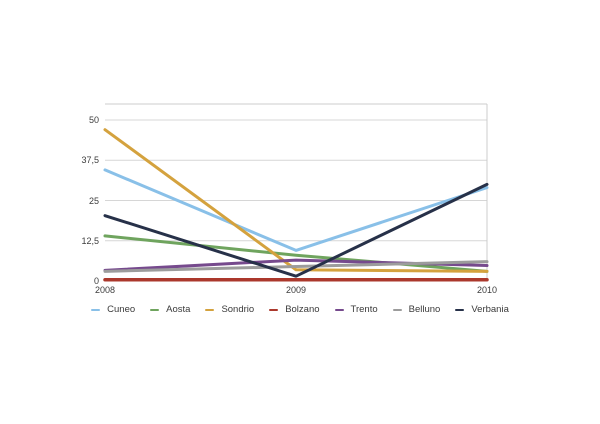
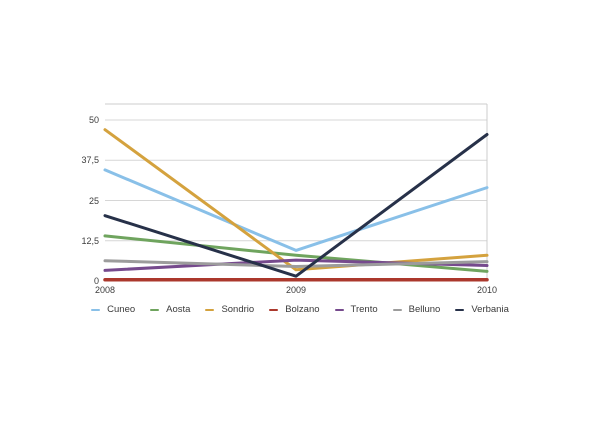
Belluno/2008: 3 -> 6
Sondrio/2010: 3 -> 8
Verbania/2010: 30 -> 46
